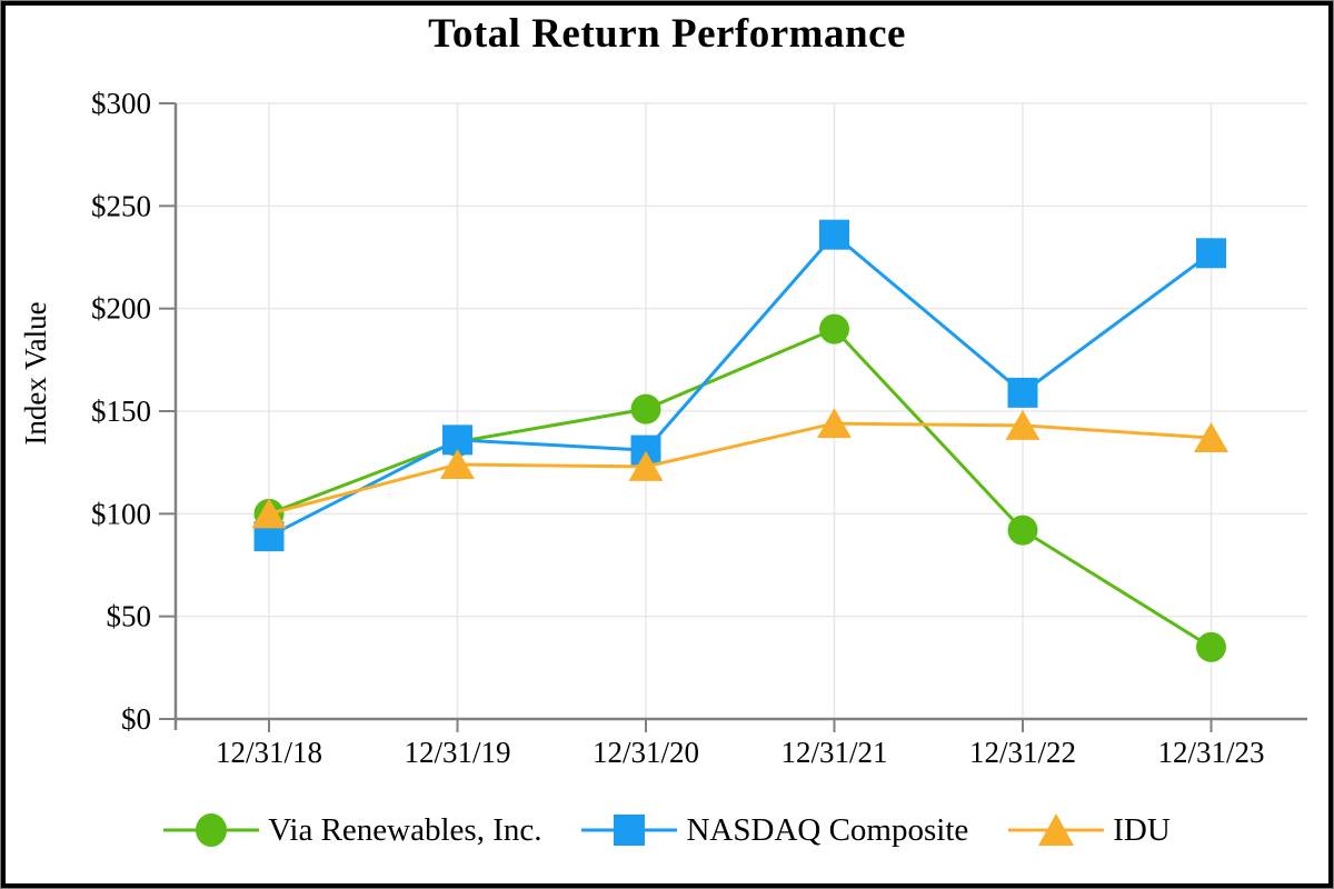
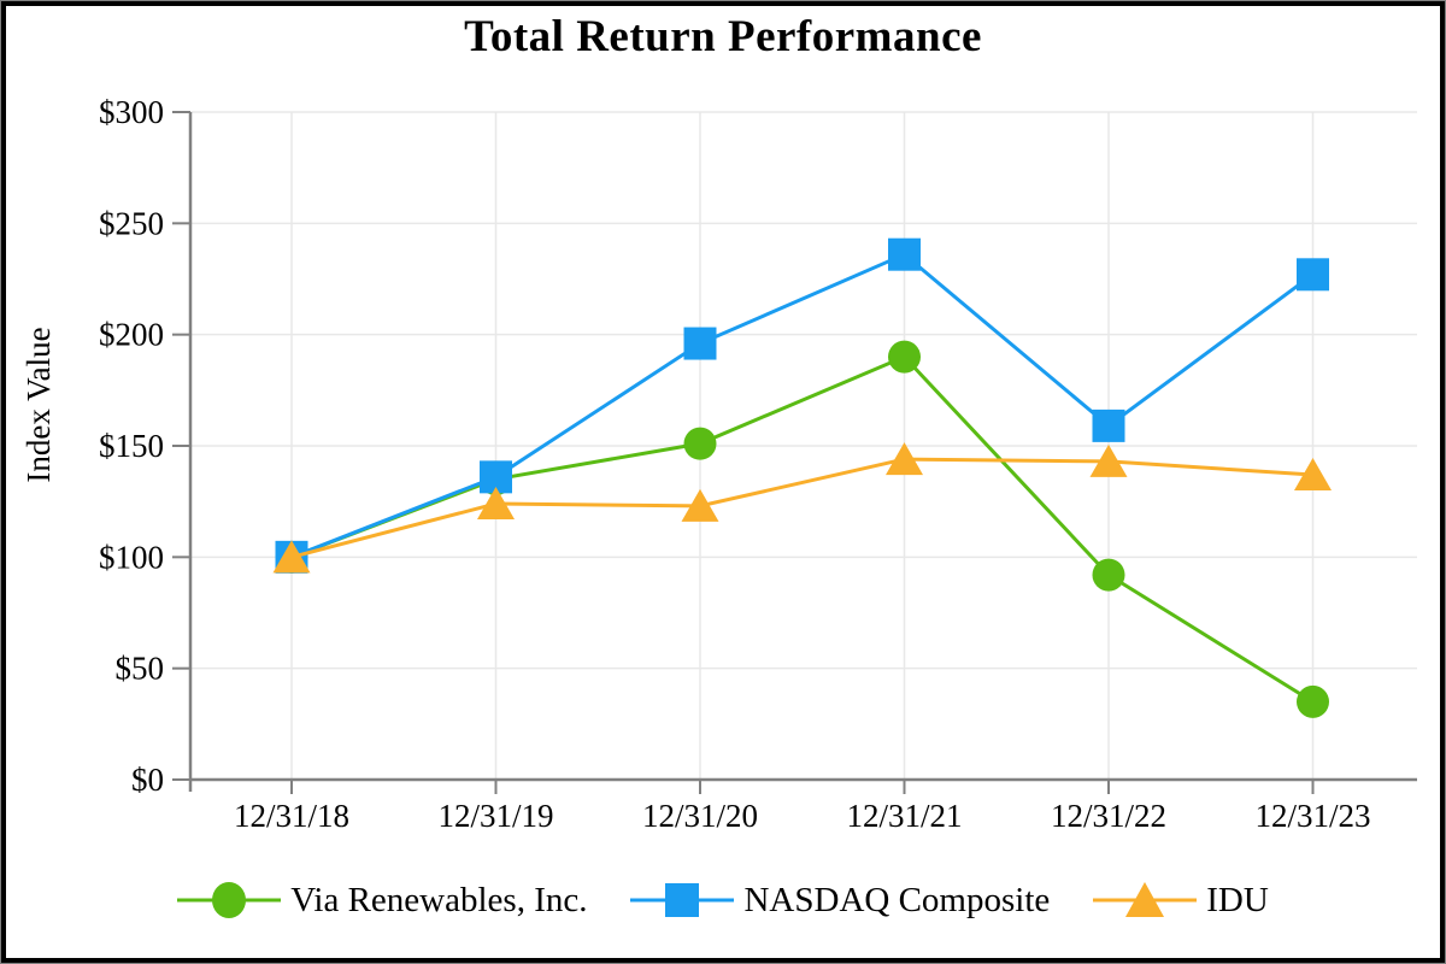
NASDAQ Composite/12/31/18: $89 -> $100
NASDAQ Composite/12/31/20: $131 -> $196
